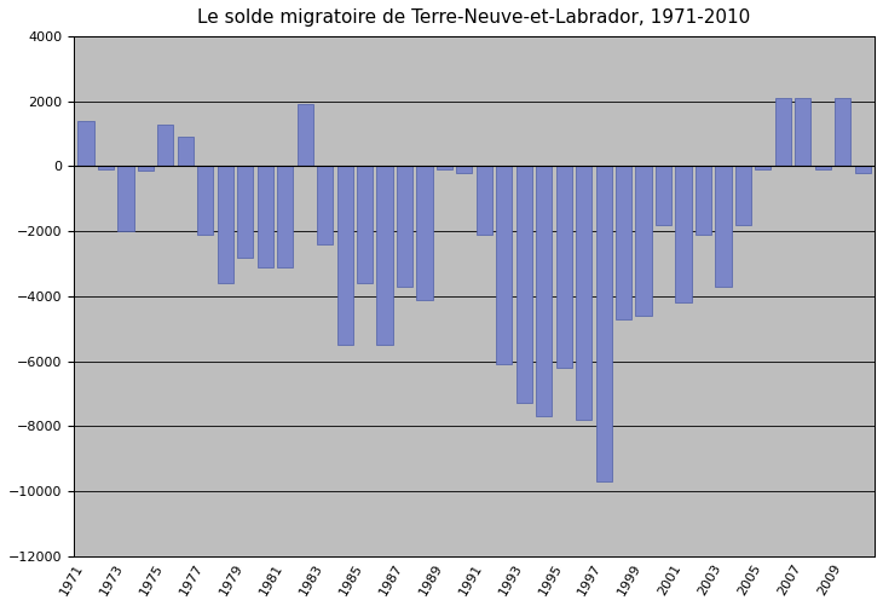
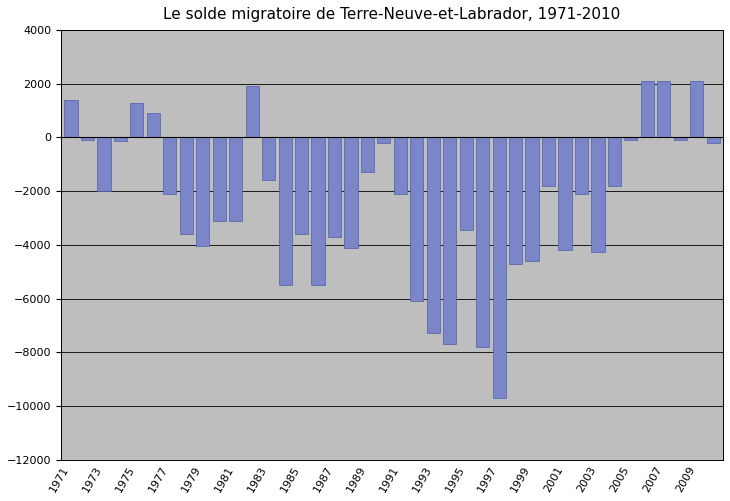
1979: -2800 -> -4050
1983: -2400 -> -1600
1989: -100 -> -1300
1995: -6200 -> -3450
2003: -3700 -> -4250
